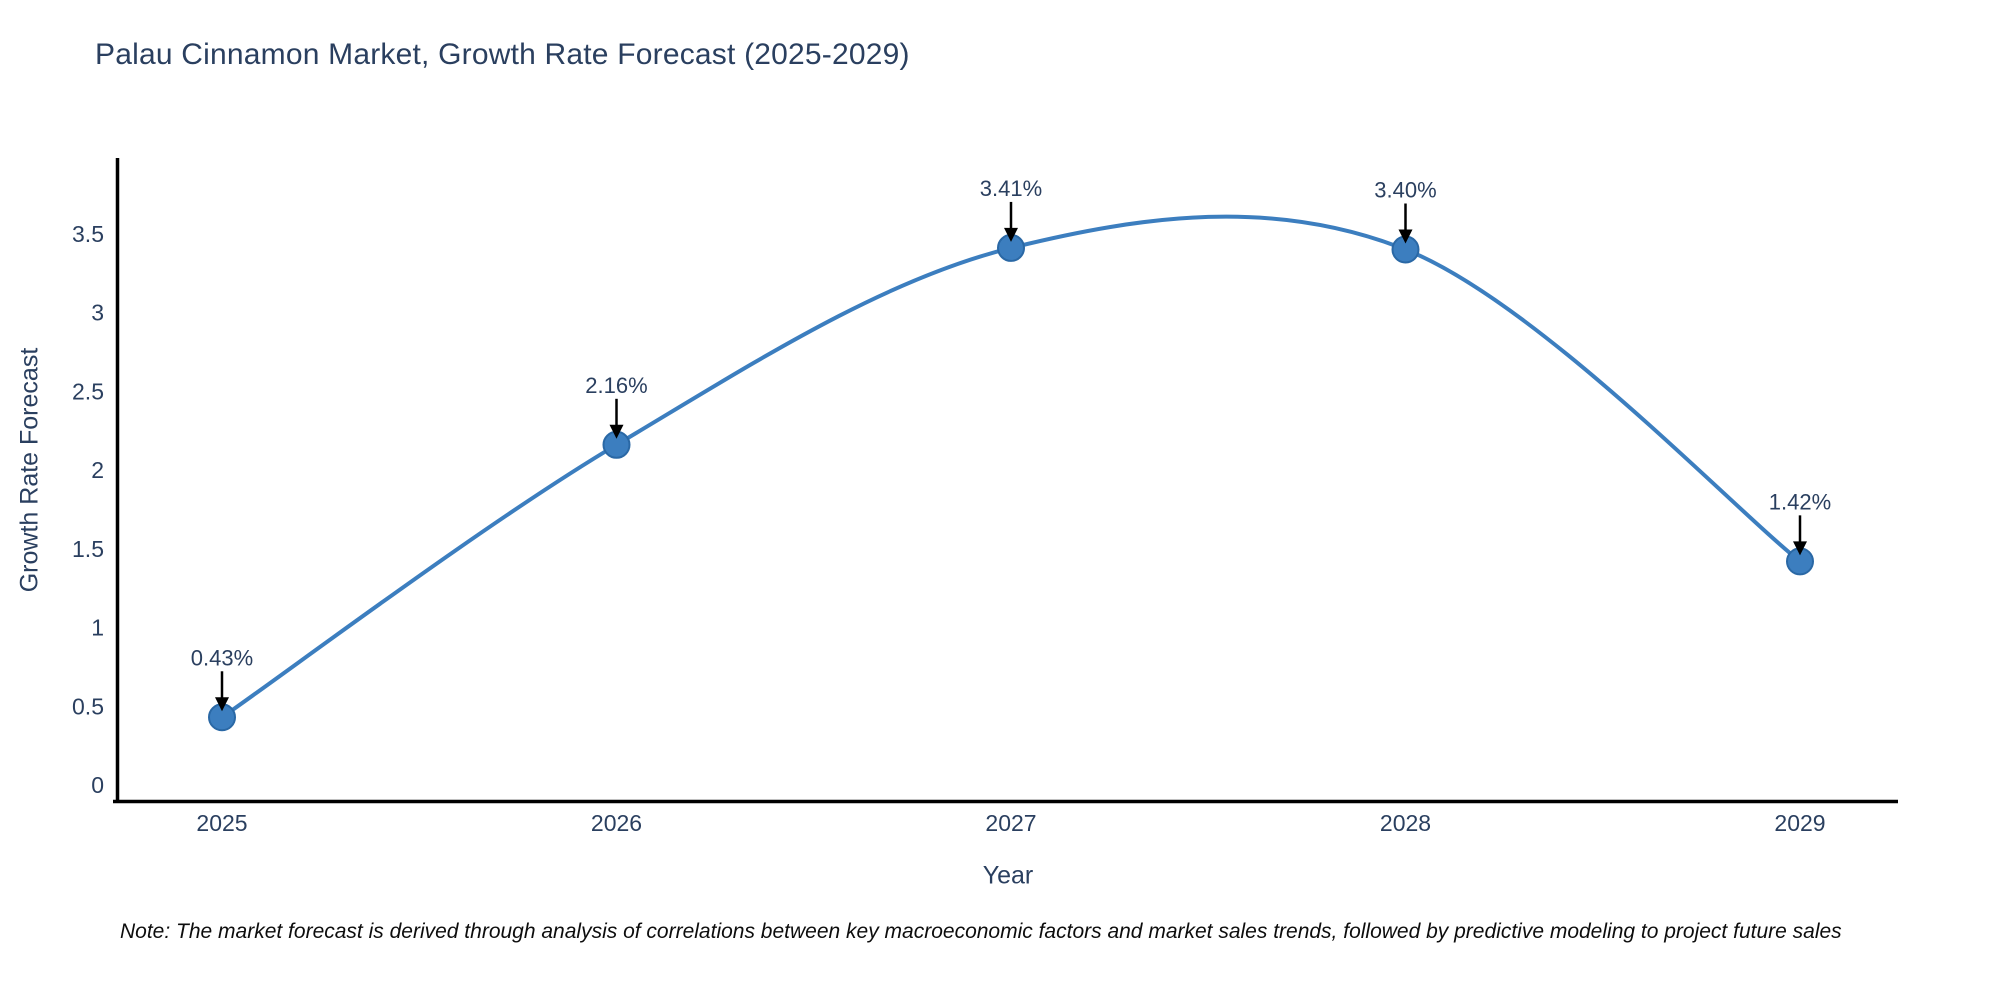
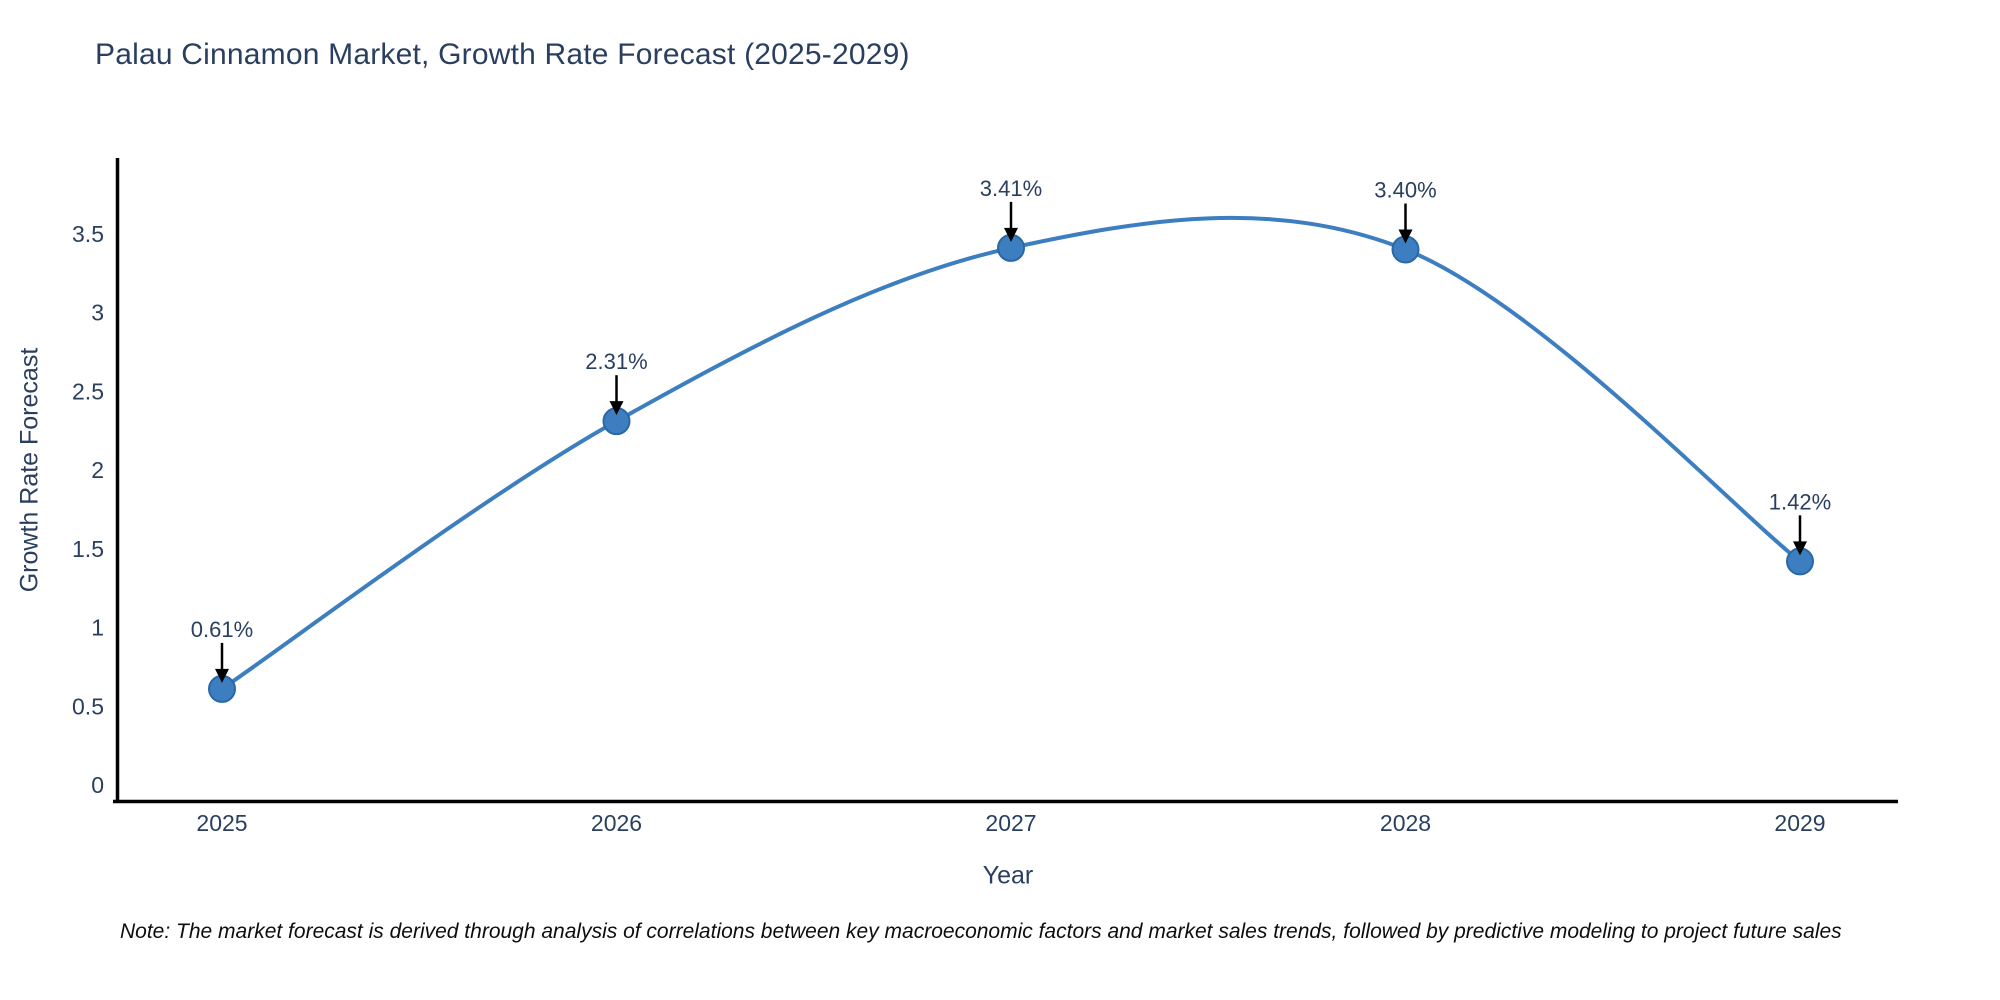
2025: 0.43% -> 0.61%
2026: 2.16% -> 2.31%
